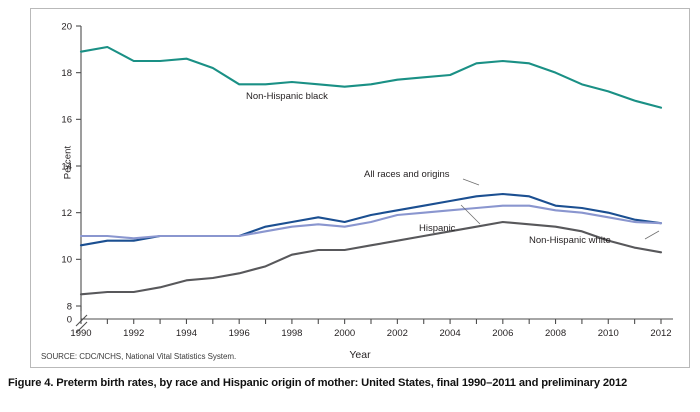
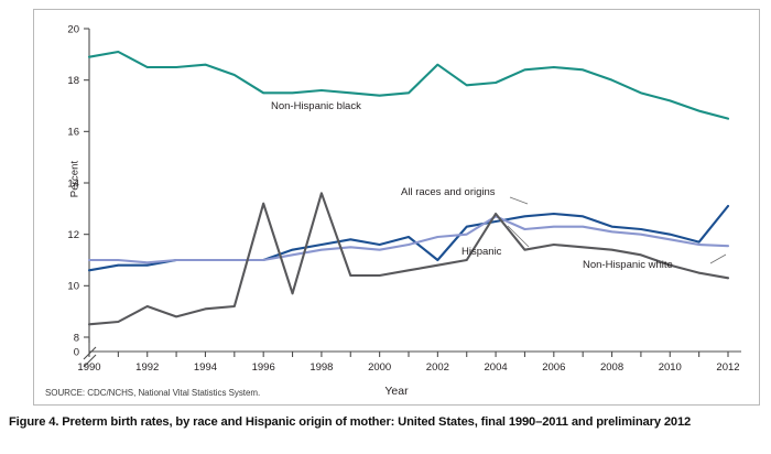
Non-Hispanic white/1992: 8.6 -> 9.2
Non-Hispanic white/1996: 9.4 -> 13.2
Non-Hispanic white/1998: 10.2 -> 13.6
Non-Hispanic black/2002: 17.7 -> 18.6
All races and origins/2002: 12.1 -> 11.0
Hispanic/2004: 12.1 -> 12.7
Non-Hispanic white/2004: 11.2 -> 12.8
All races and origins/2012: 11.6 -> 13.1
